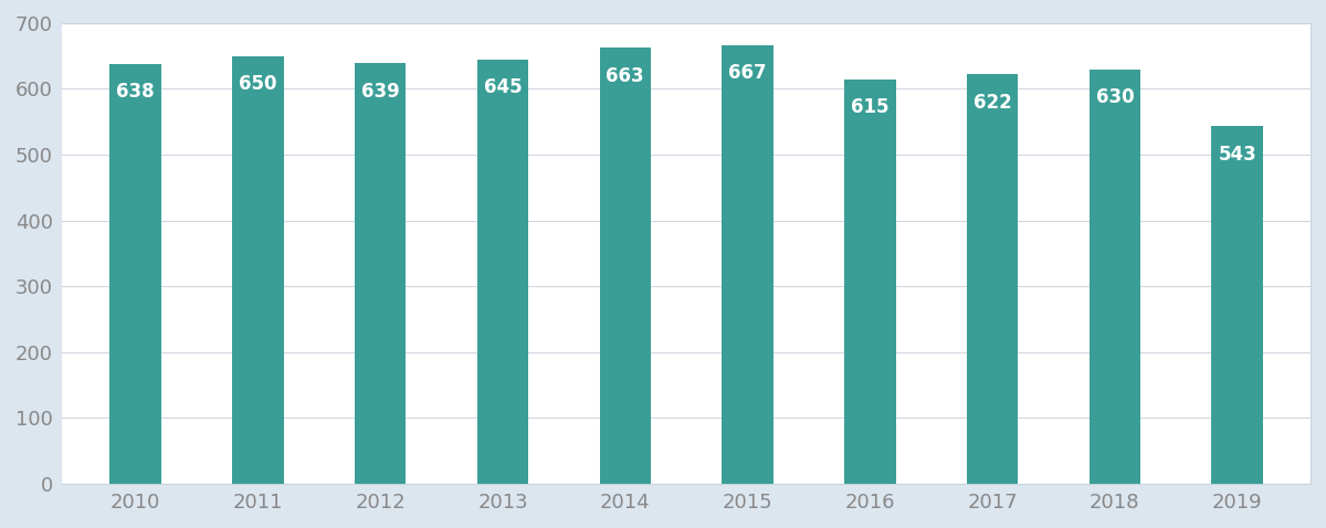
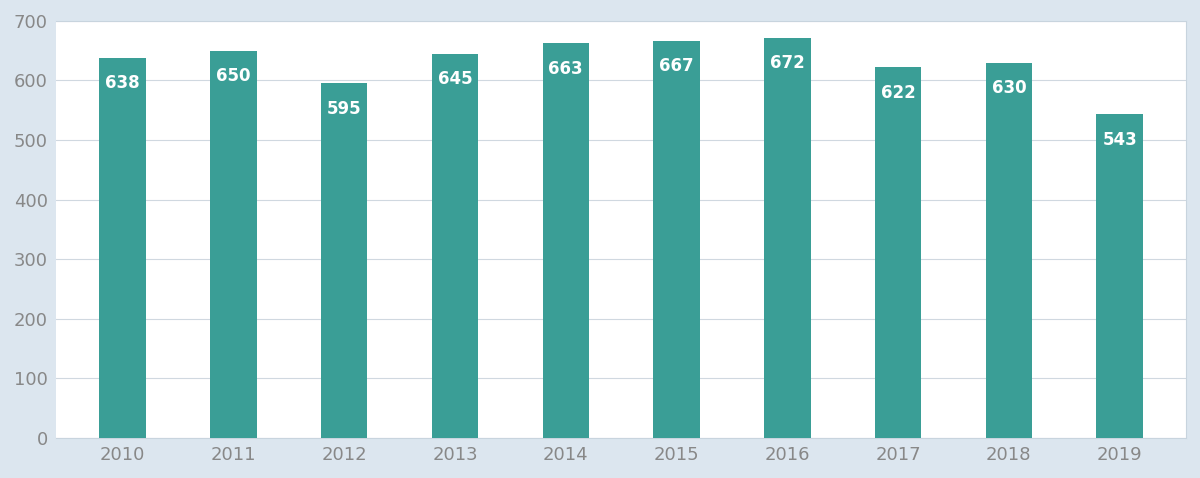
2012: 639 -> 595
2016: 615 -> 672
